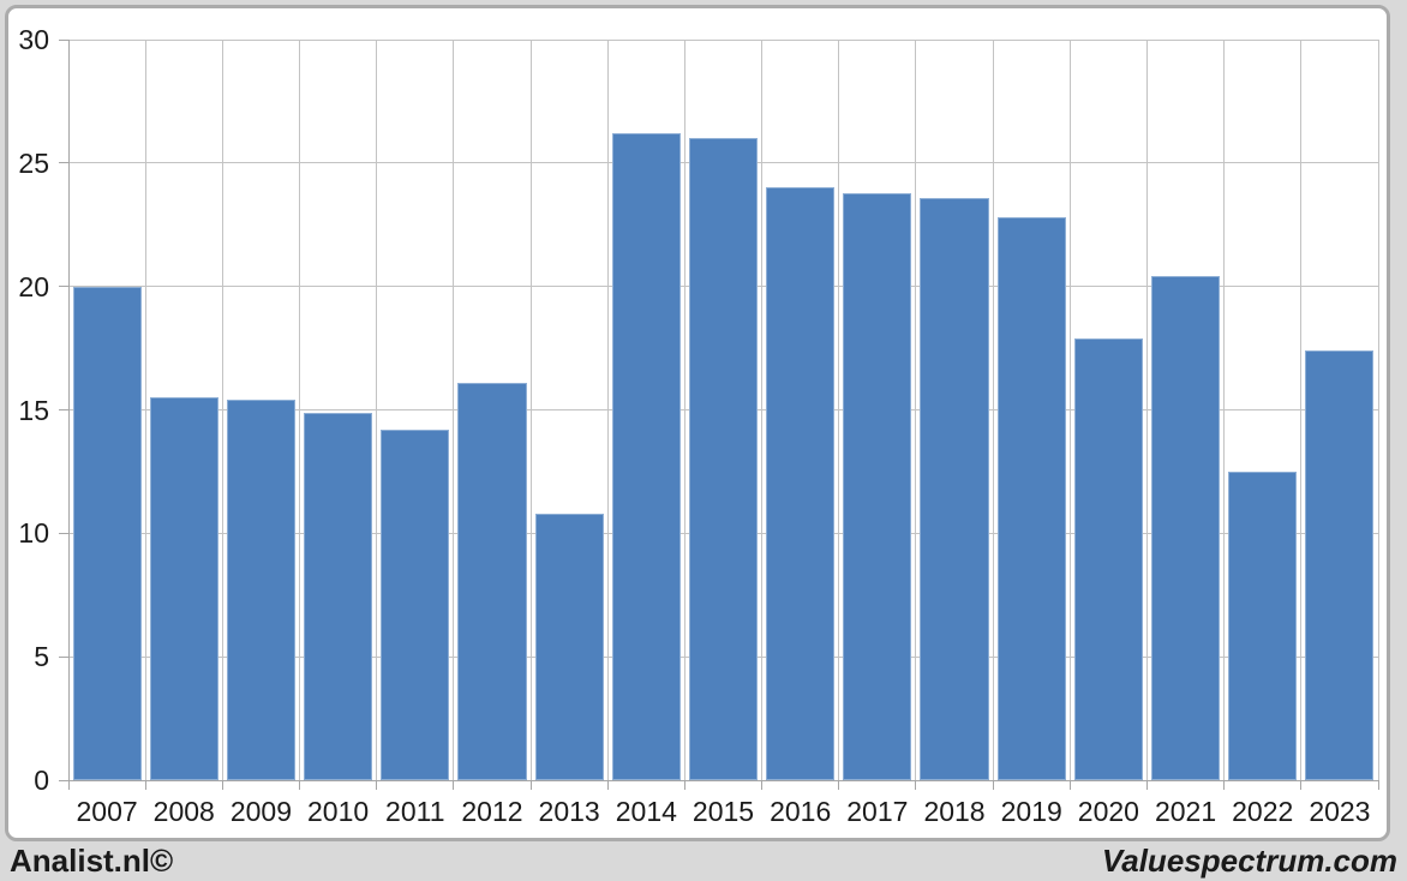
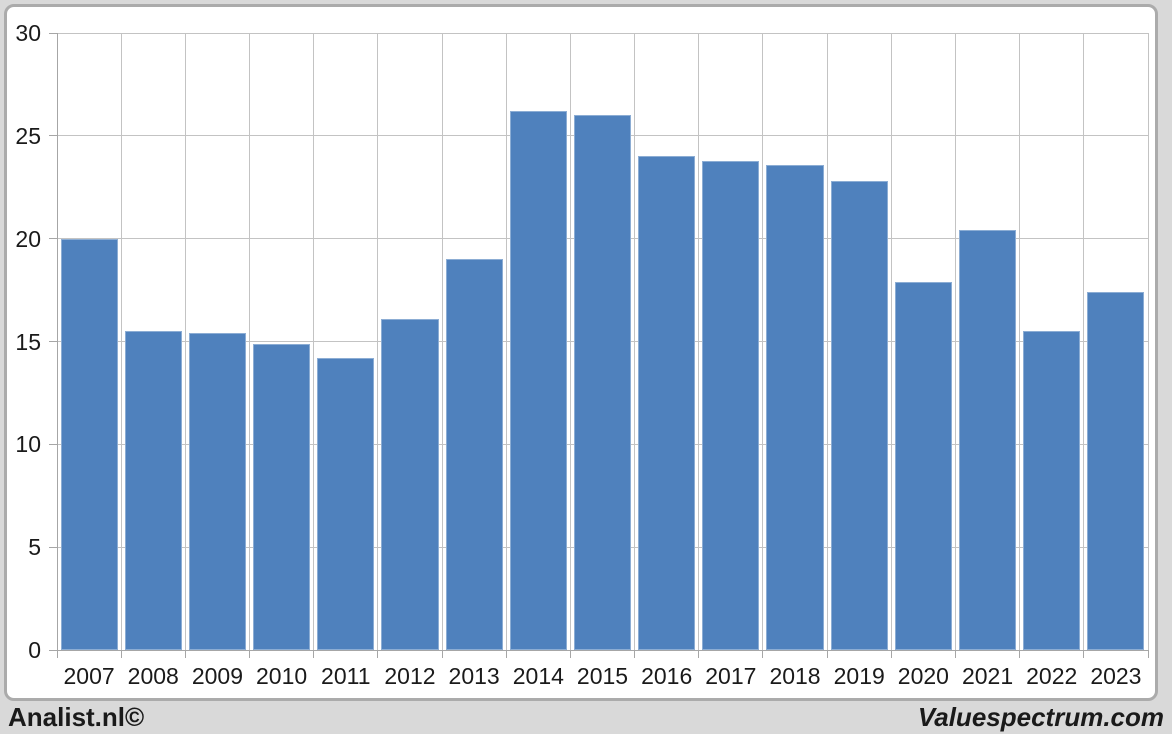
2013: 10.8 -> 19.0
2022: 12.5 -> 15.5
